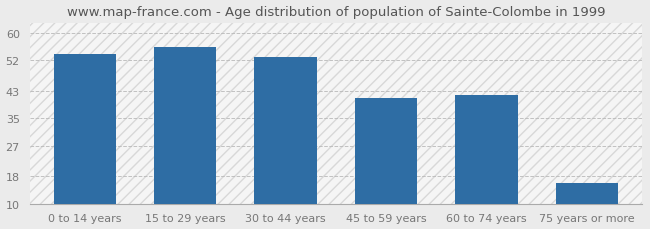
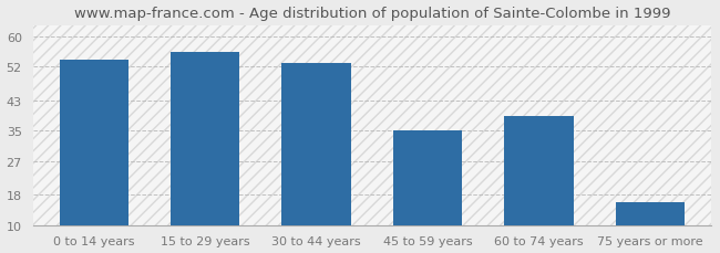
45 to 59 years: 41 -> 35
60 to 74 years: 42 -> 39
